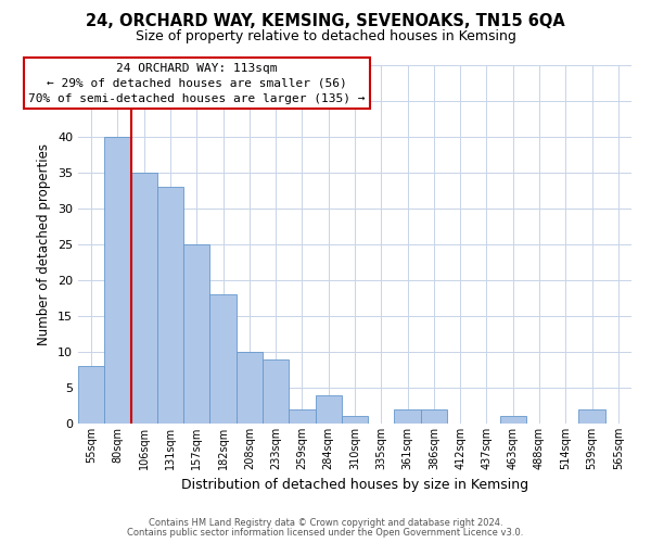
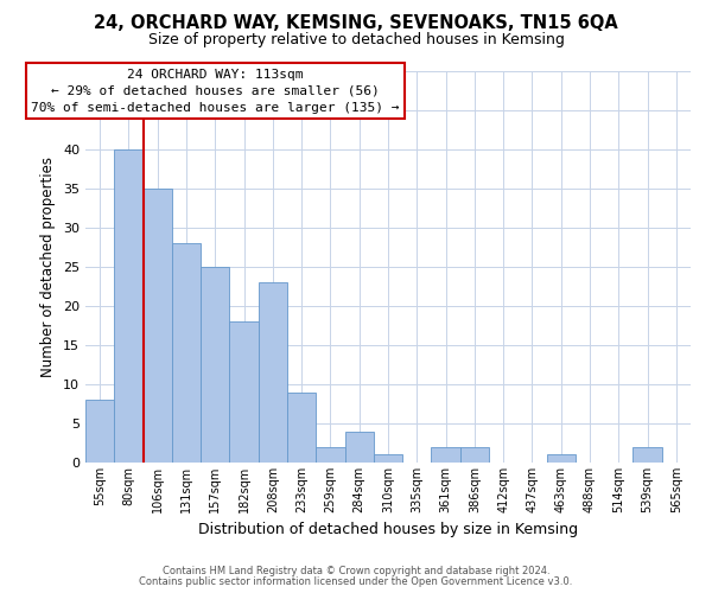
131sqm: 33 -> 28
208sqm: 10 -> 23
